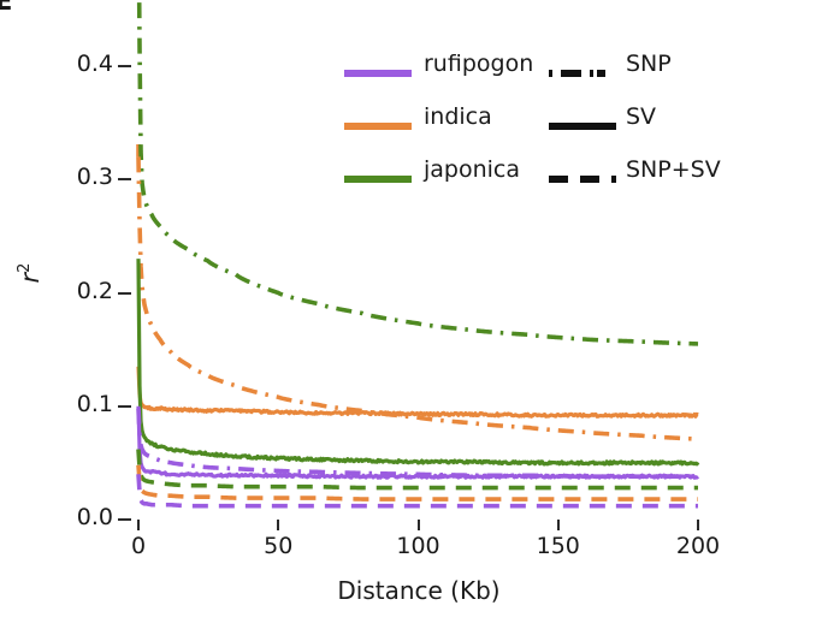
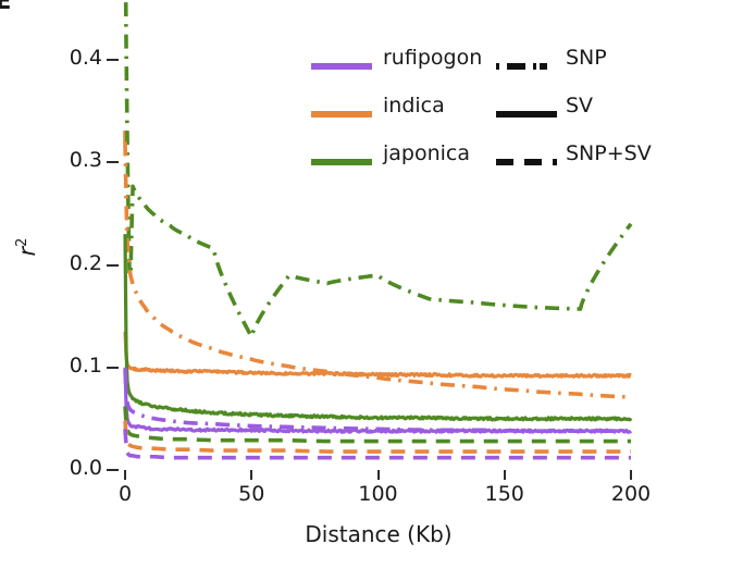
japonica SNP/2: 0.28 -> 0.16
japonica SNP/50: 0.20 -> 0.13
japonica SNP/100: 0.17 -> 0.19
japonica SNP/200: 0.15 -> 0.24
